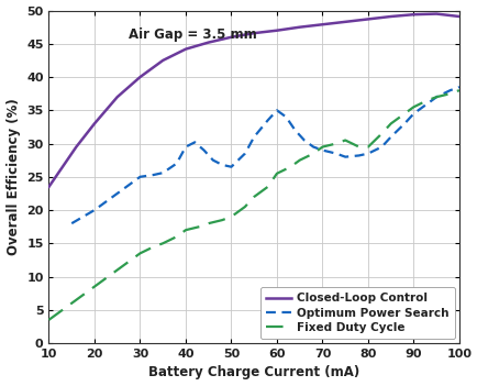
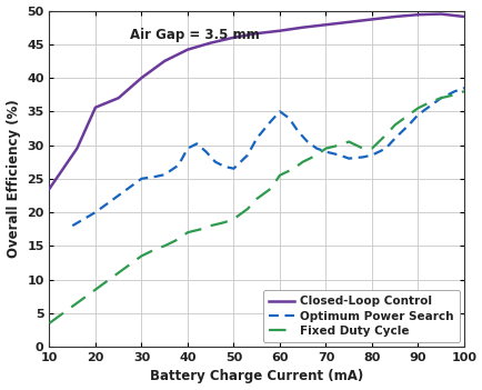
Closed-Loop Control/20: 33.0 -> 35.6
